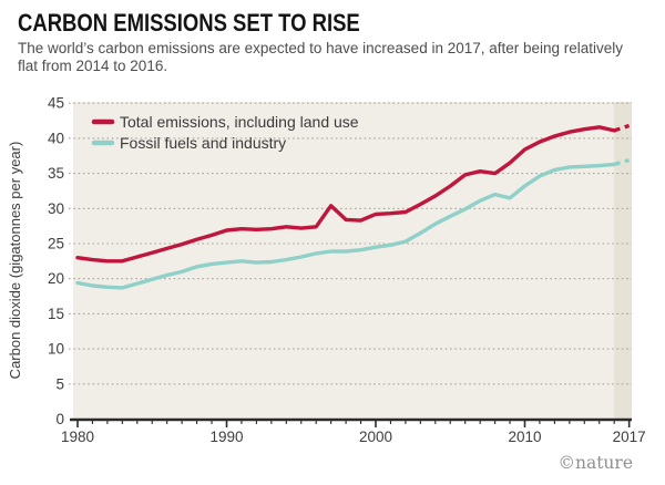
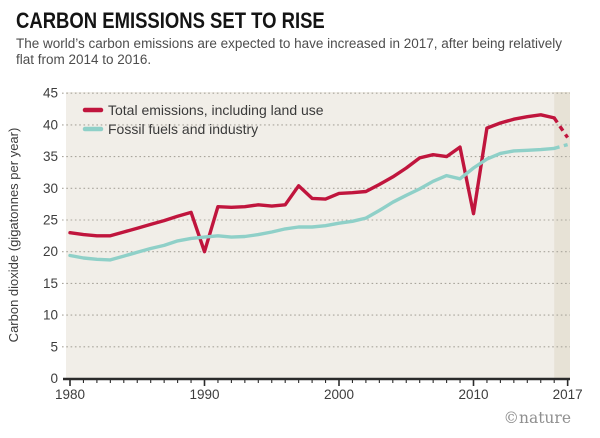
Total emissions, including land use/1990: 27 -> 20
Total emissions, including land use/2010: 38 -> 26
Total emissions, including land use/2017: 42 -> 38
